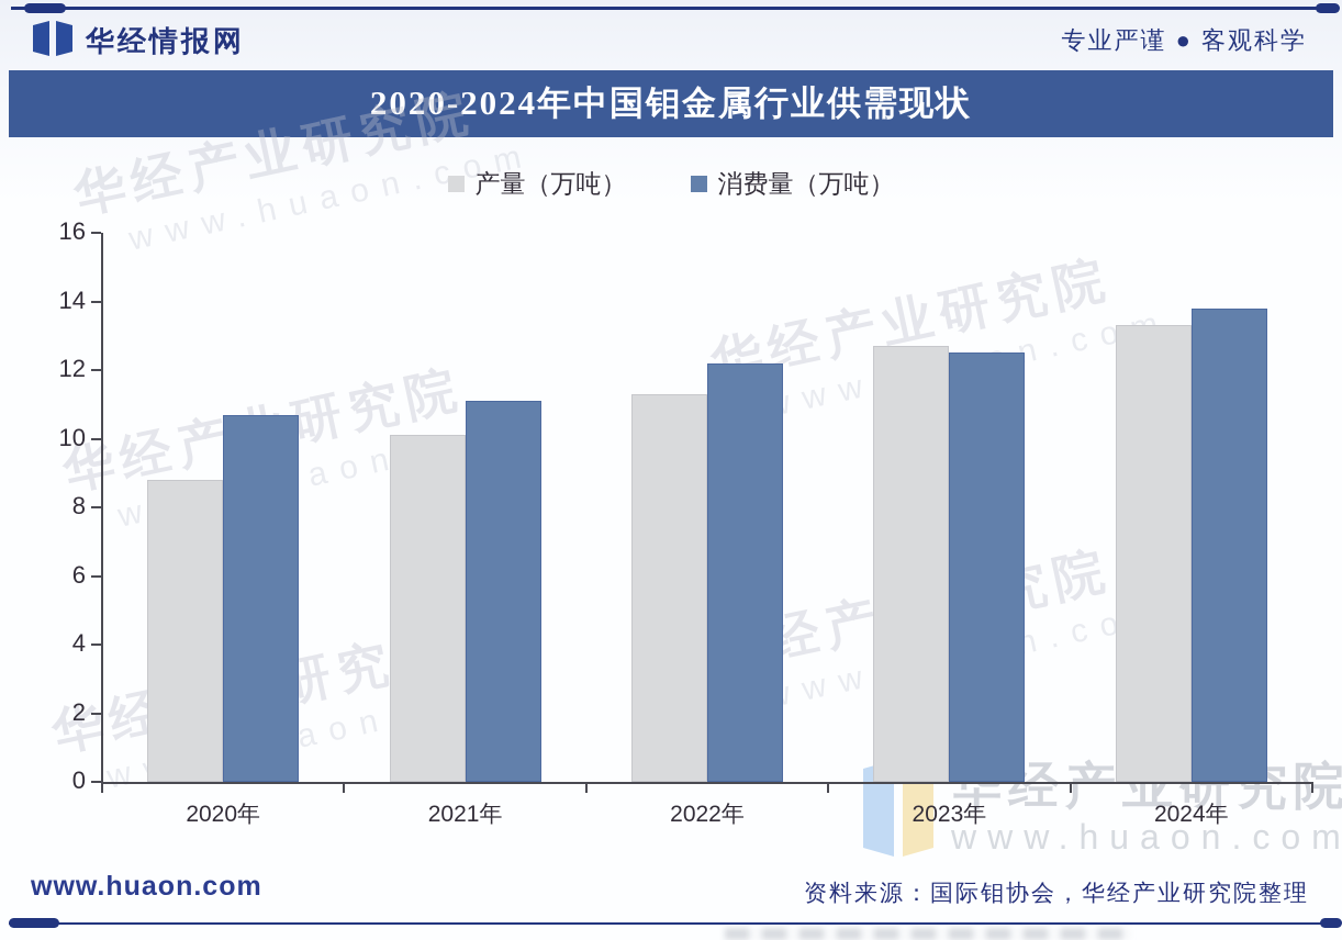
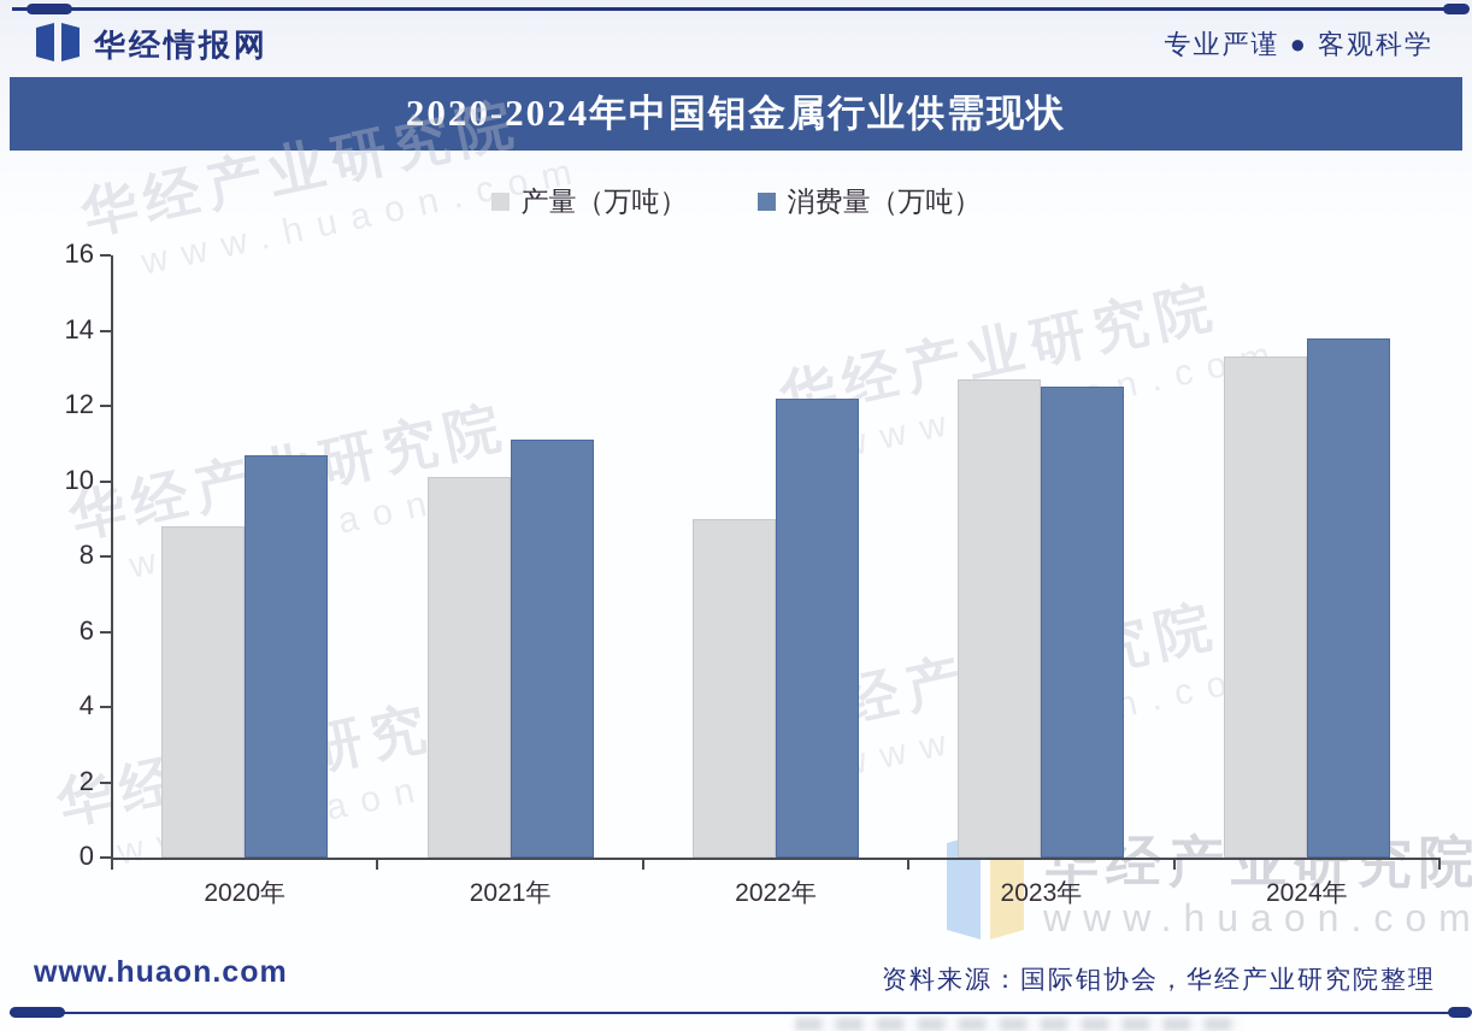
产量（万吨）/2022年: 11.3 -> 9.0
